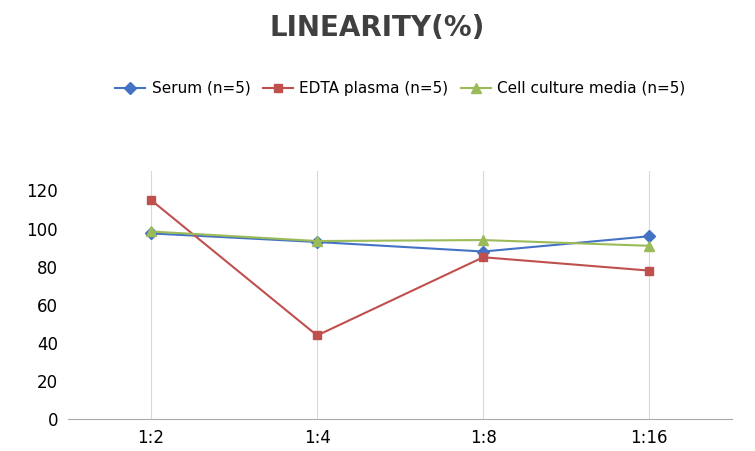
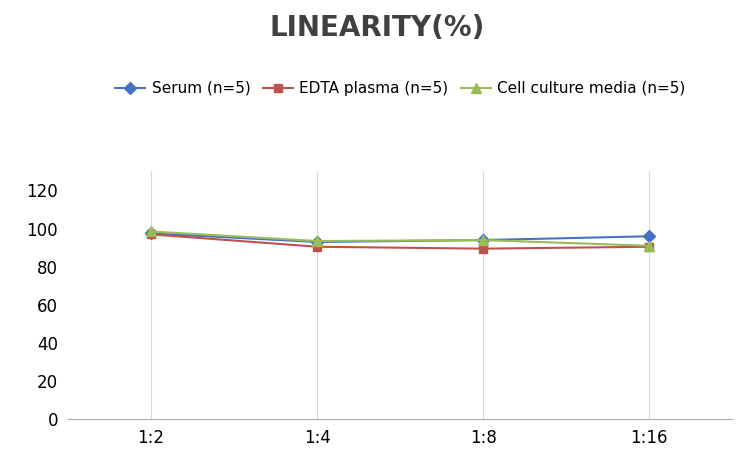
EDTA plasma (n=5)/1:2: 115 -> 97
EDTA plasma (n=5)/1:4: 44 -> 90
Serum (n=5)/1:8: 88 -> 94
EDTA plasma (n=5)/1:8: 85 -> 90
EDTA plasma (n=5)/1:16: 78 -> 90
